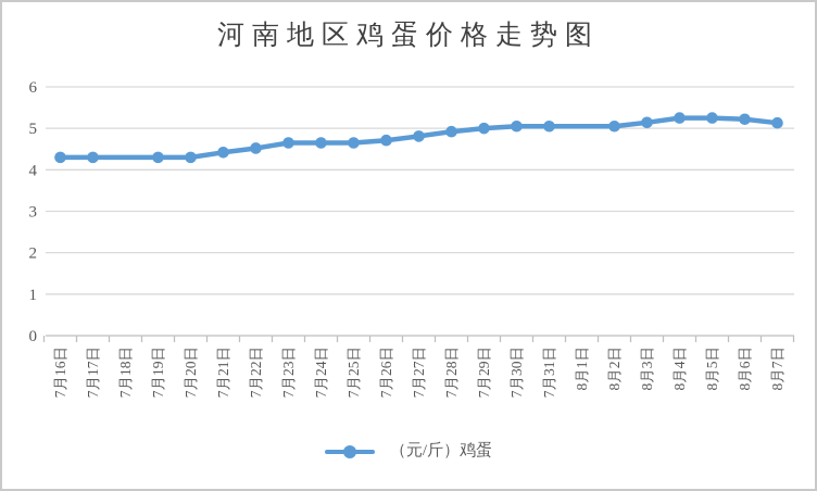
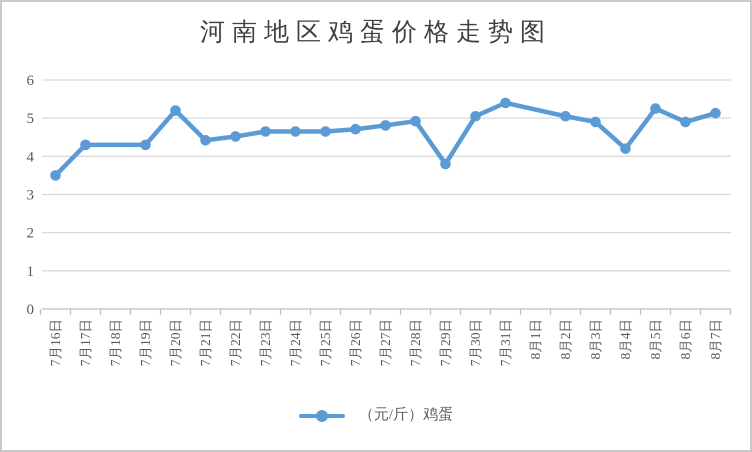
7月16日: 4.3 -> 3.5
7月20日: 4.3 -> 5.2
7月29日: 5.0 -> 3.8
7月31日: 5.0 -> 5.4
8月3日: 5.1 -> 4.9
8月4日: 5.2 -> 4.2
8月6日: 5.2 -> 4.9
